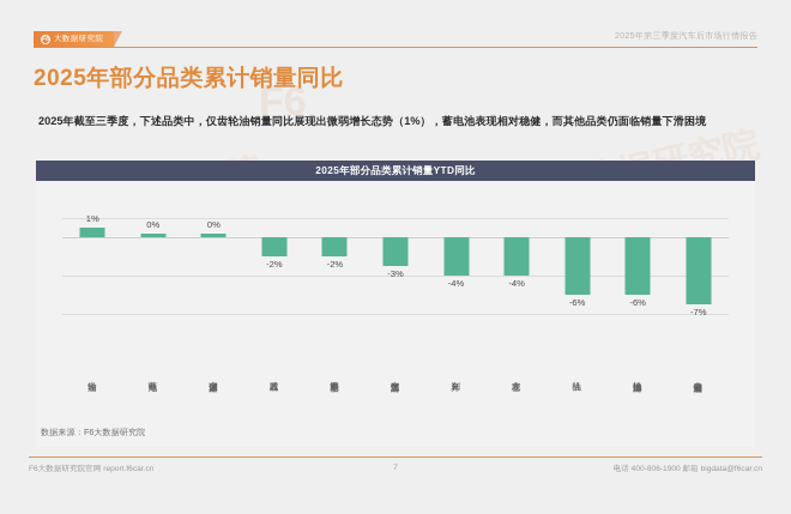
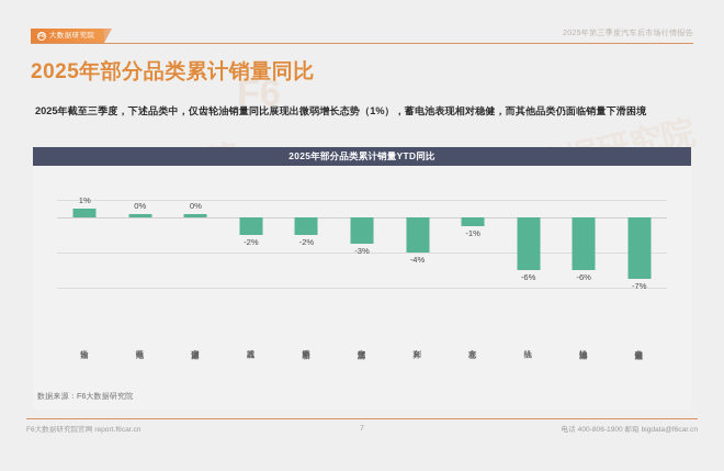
火花塞: -4% -> -1%
